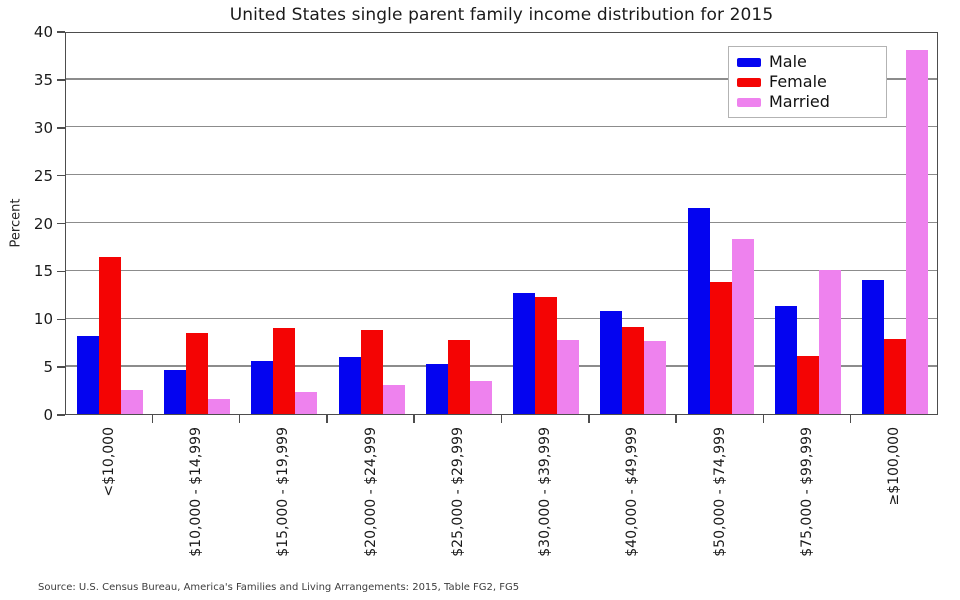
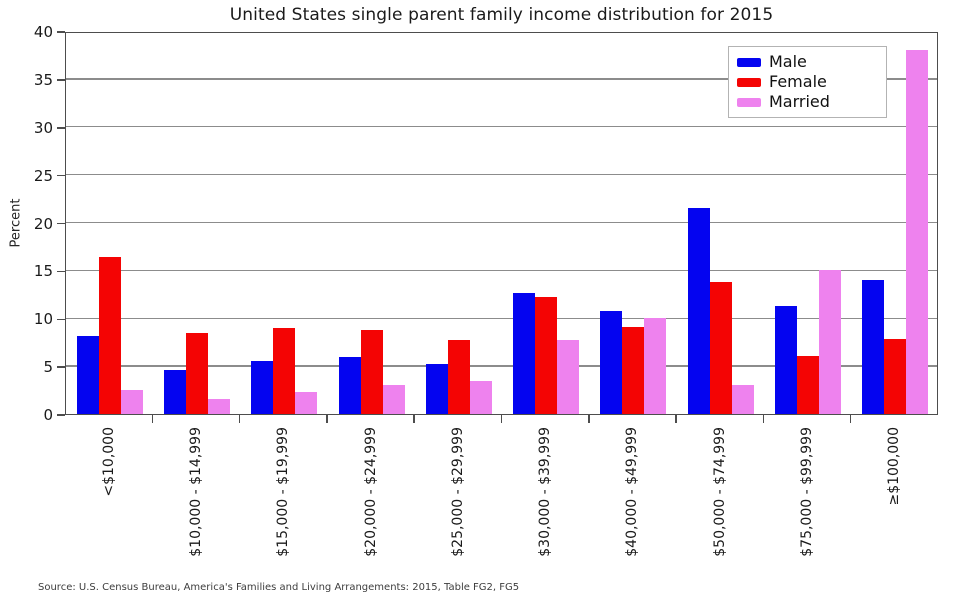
Married/$40,000 - $49,999: 8 -> 10
Married/$50,000 - $74,999: 18 -> 3
